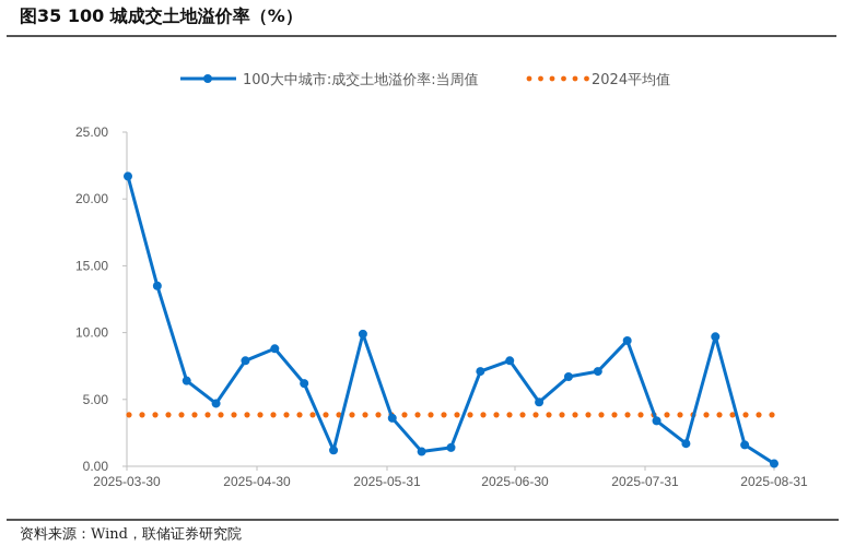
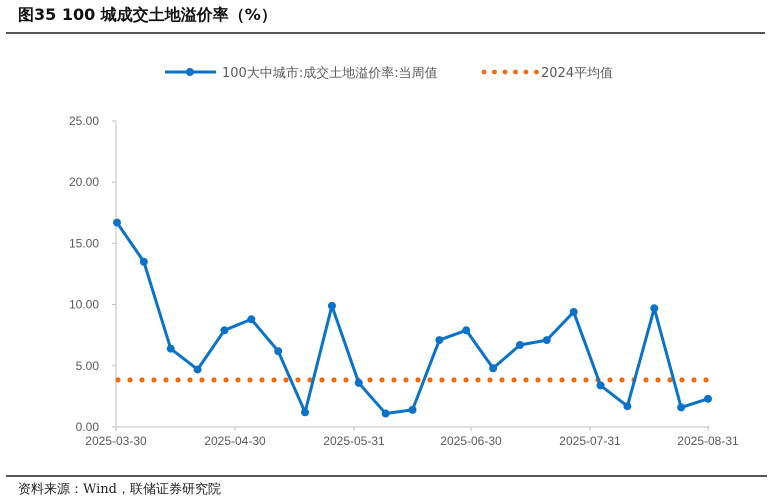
100大中城市:成交土地溢价率:当周值/2025-03-30: 21.7 -> 16.7
100大中城市:成交土地溢价率:当周值/2025-08-31: 0.2 -> 2.3
